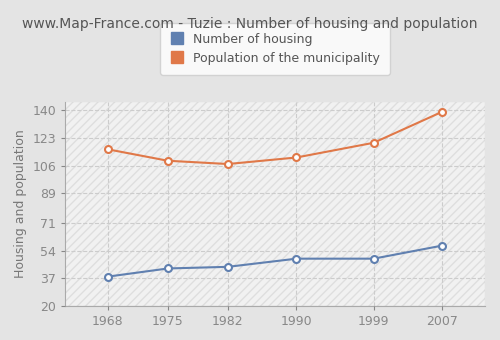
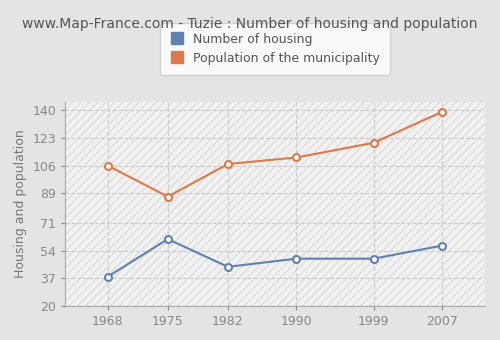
Population of the municipality/1968: 116 -> 106
Number of housing/1975: 43 -> 61
Population of the municipality/1975: 109 -> 87
